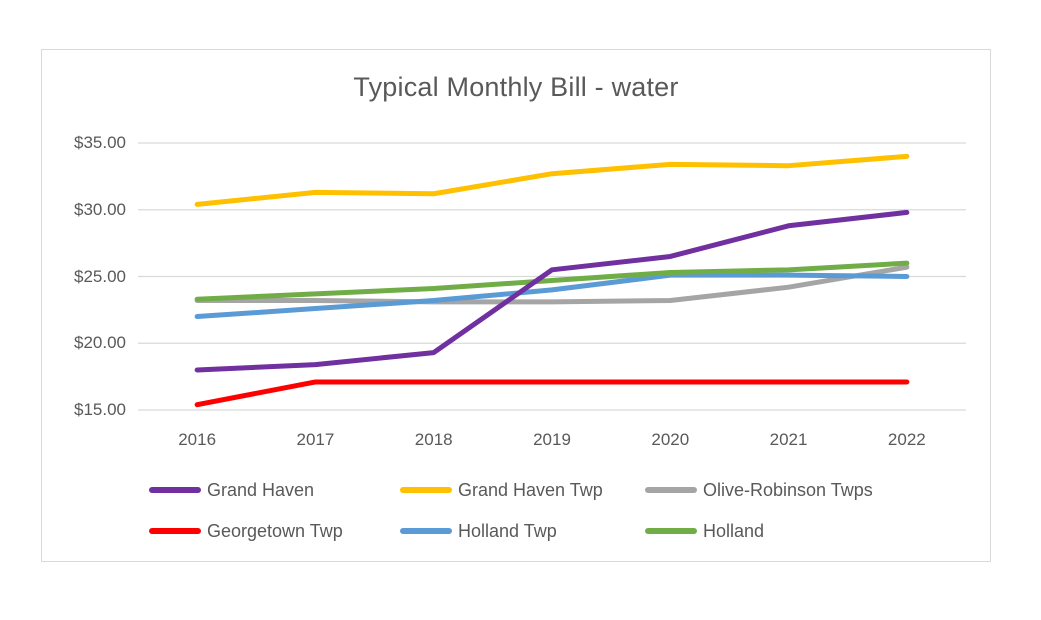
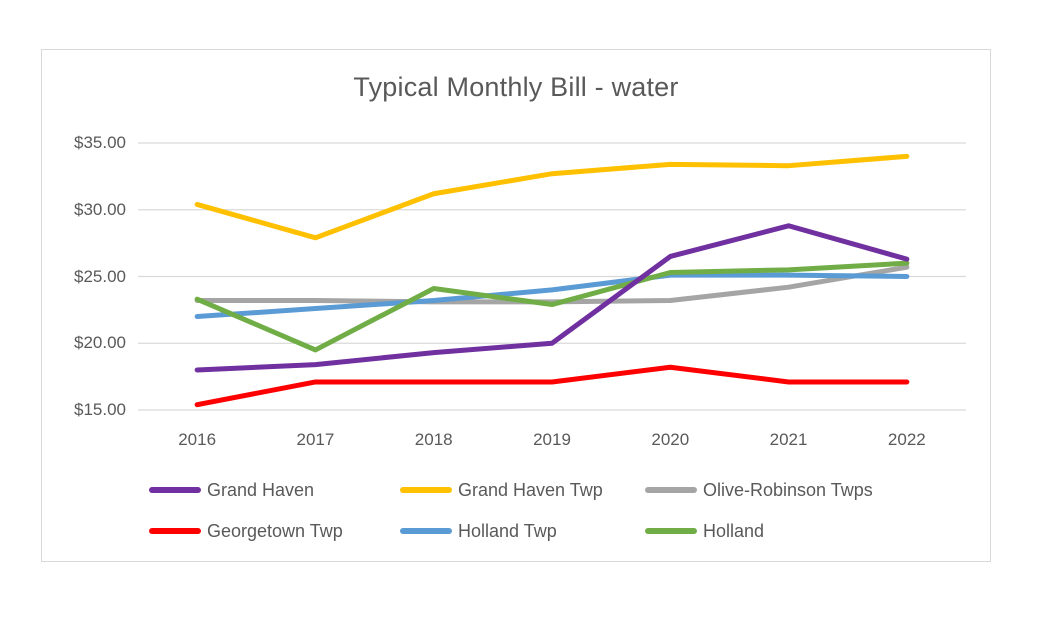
Grand Haven Twp/2017: $31.3 -> $27.9
Holland/2017: $23.7 -> $19.5
Grand Haven/2019: $25.5 -> $20.0
Holland/2019: $24.7 -> $22.9
Georgetown Twp/2020: $17.1 -> $18.2
Grand Haven/2022: $29.8 -> $26.3
